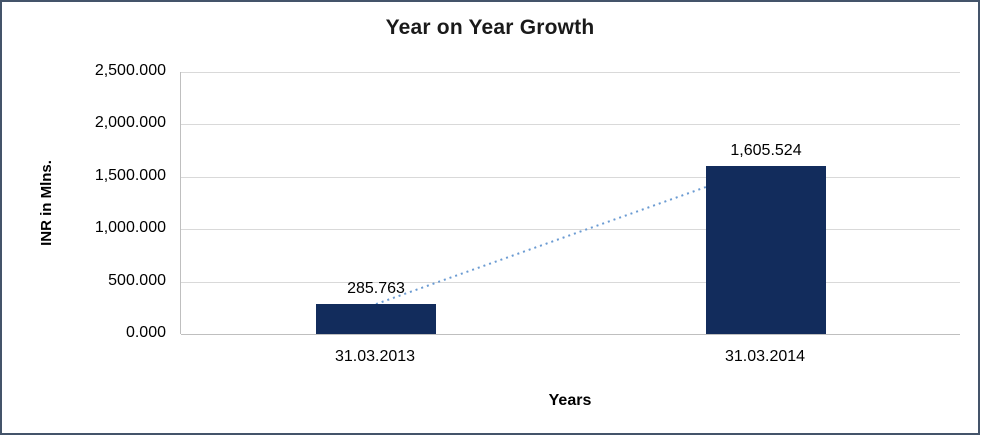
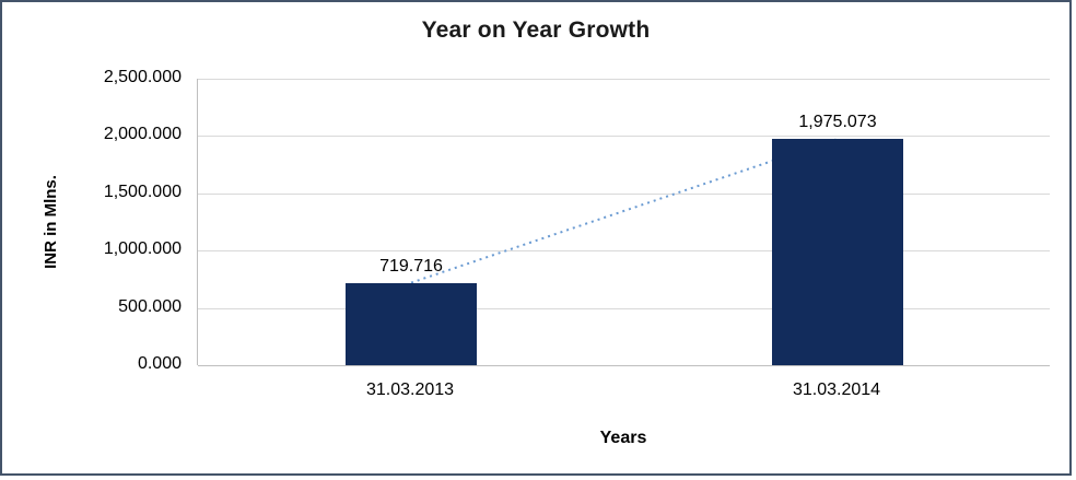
31.03.2013: 285.763 -> 719.716
31.03.2014: 1,605.524 -> 1,975.073
